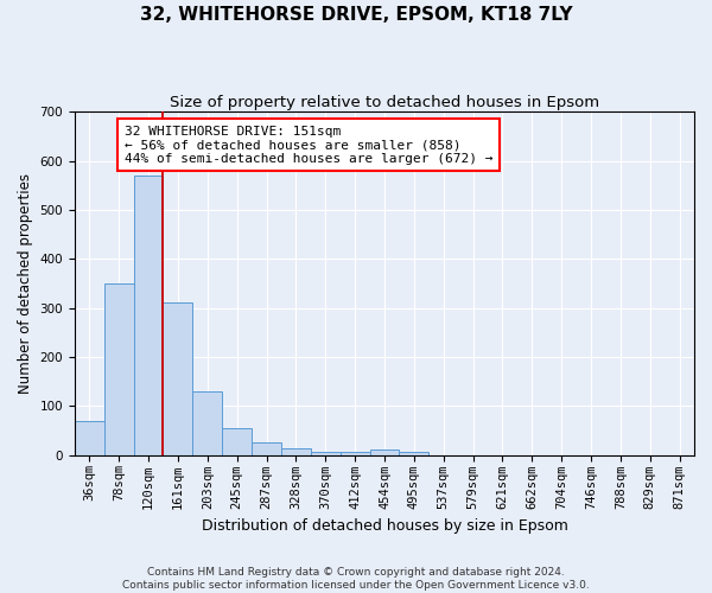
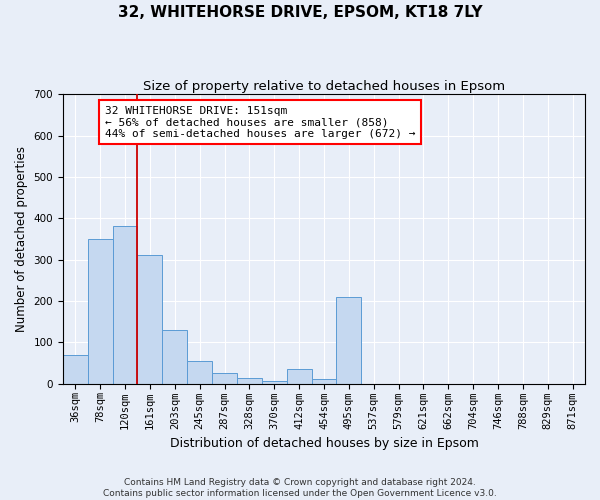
120sqm: 570 -> 380
412sqm: 7 -> 35
495sqm: 5 -> 210
